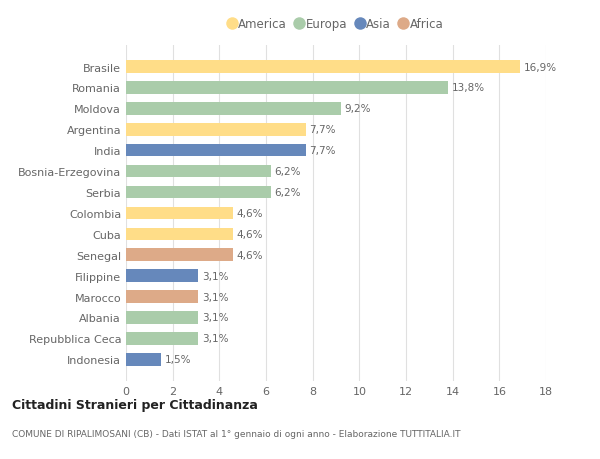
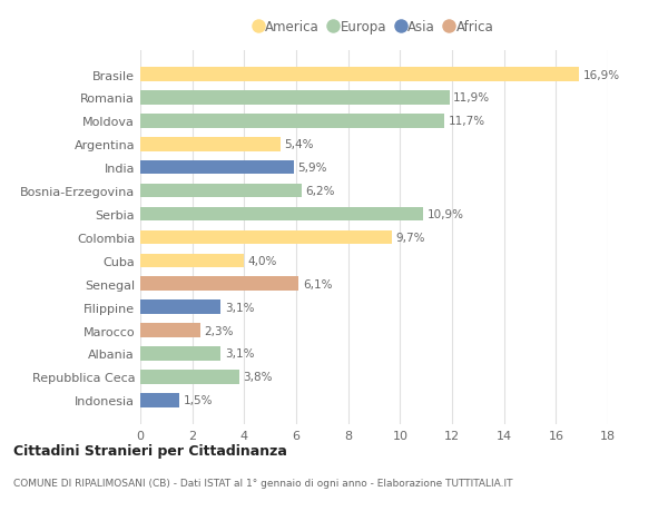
Romania: 13,8% -> 11,9%
Moldova: 9,2% -> 11,7%
Argentina: 7,7% -> 5,4%
India: 7,7% -> 5,9%
Serbia: 6,2% -> 10,9%
Colombia: 4,6% -> 9,7%
Cuba: 4,6% -> 4,0%
Senegal: 4,6% -> 6,1%
Marocco: 3,1% -> 2,3%
Repubblica Ceca: 3,1% -> 3,8%
